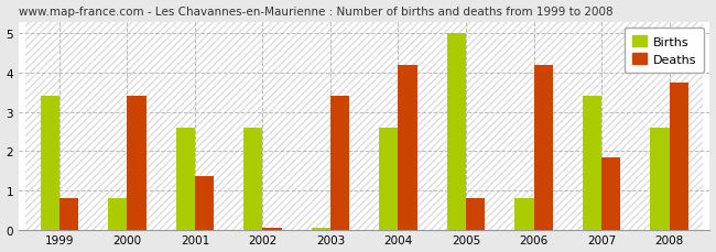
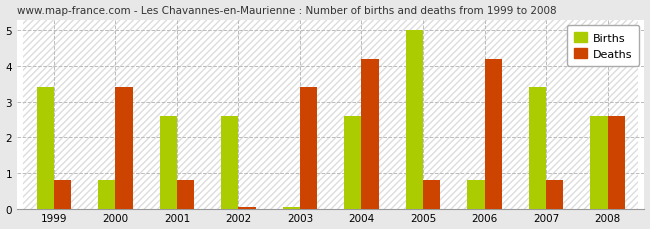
Deaths/2001: 1.35 -> 0.80
Deaths/2007: 1.85 -> 0.80
Deaths/2008: 3.75 -> 2.60
